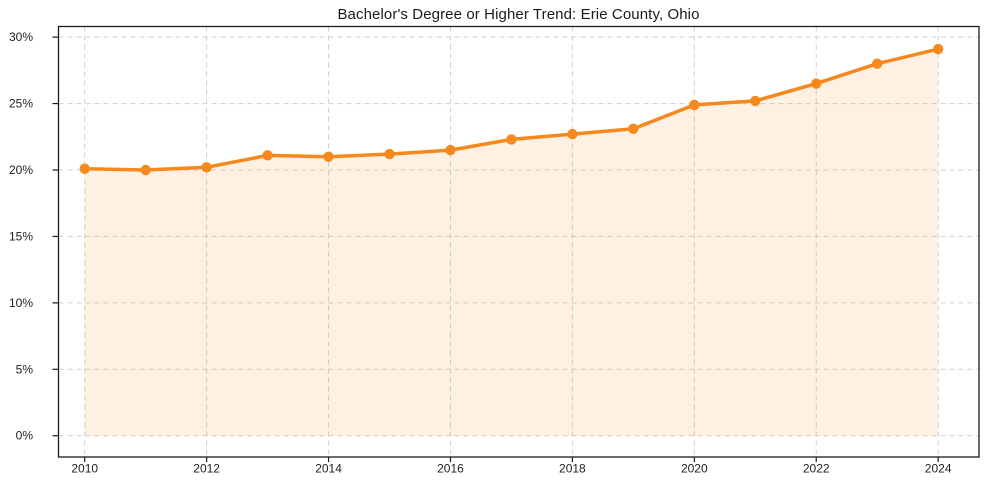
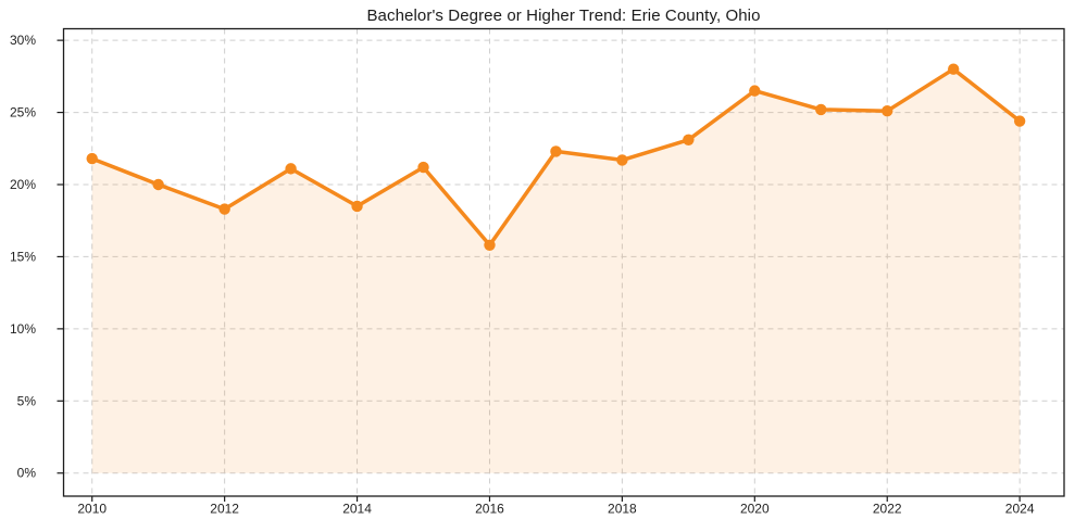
2010: 20.1% -> 21.8%
2012: 20.2% -> 18.3%
2014: 21.0% -> 18.5%
2016: 21.5% -> 15.8%
2018: 22.7% -> 21.7%
2020: 24.9% -> 26.5%
2022: 26.5% -> 25.1%
2024: 29.1% -> 24.4%
